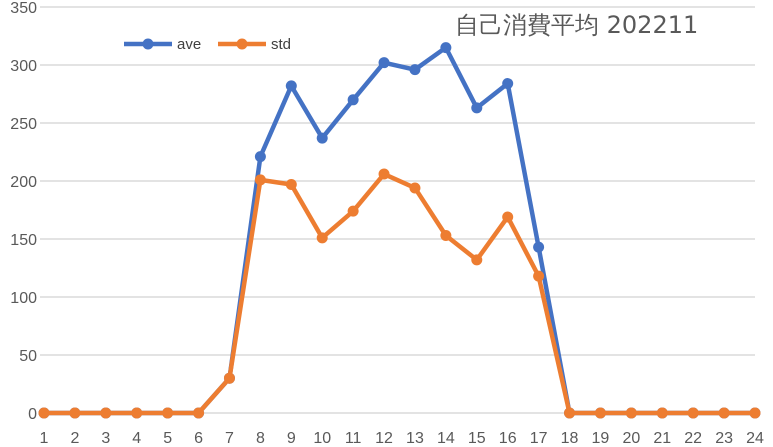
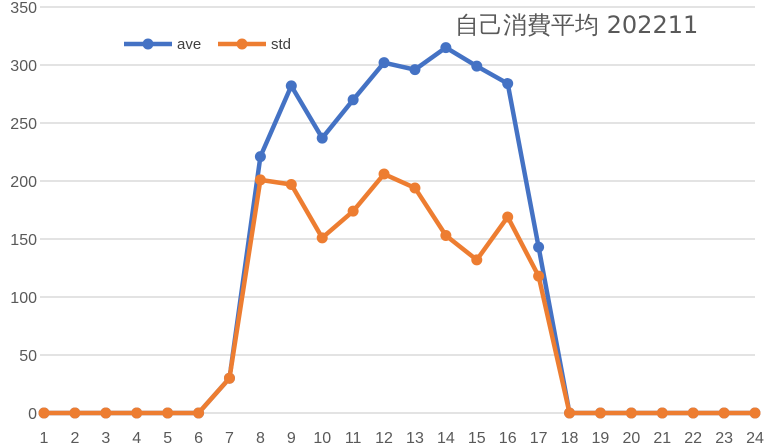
ave/15: 263 -> 299
